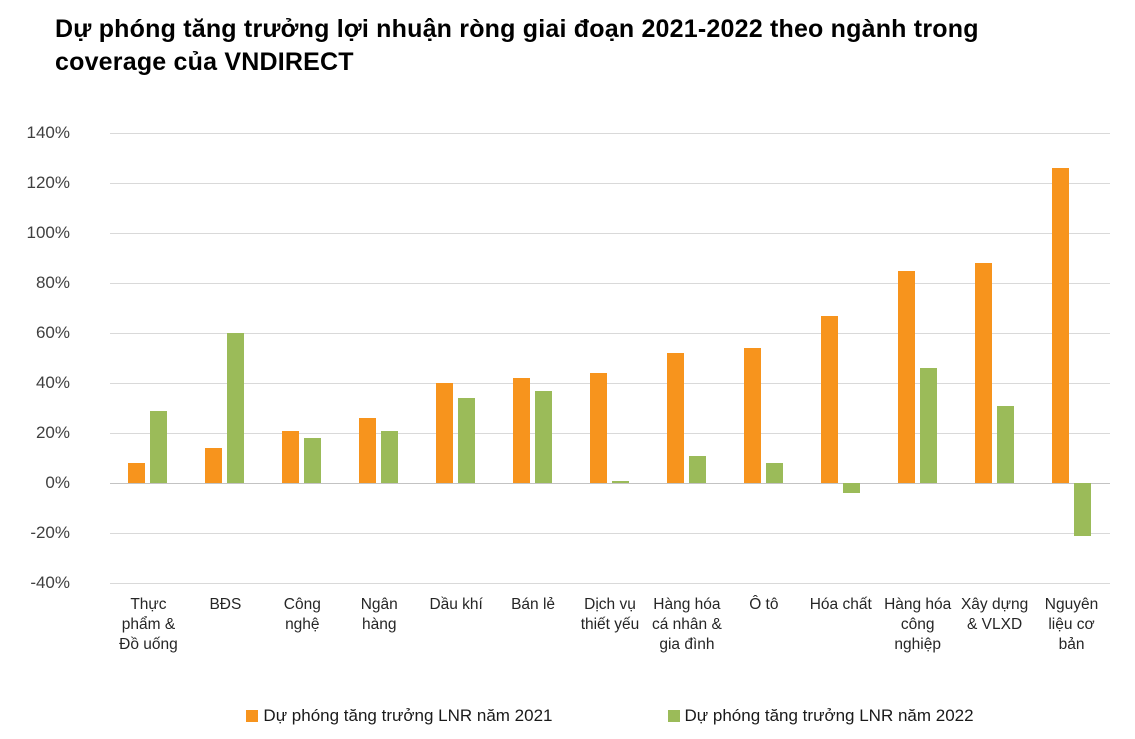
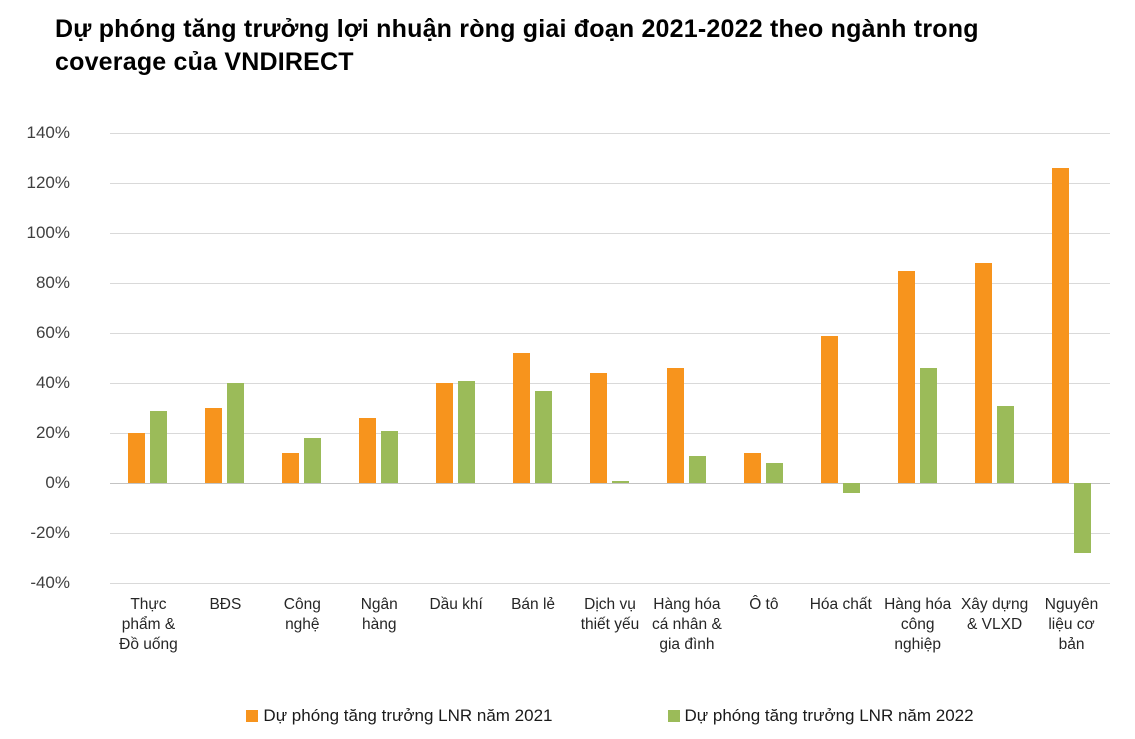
Dự phóng tăng trưởng LNR năm 2021/Thực phẩm & Đồ uống: 8% -> 20%
Dự phóng tăng trưởng LNR năm 2021/BĐS: 14% -> 30%
Dự phóng tăng trưởng LNR năm 2022/BĐS: 60% -> 40%
Dự phóng tăng trưởng LNR năm 2021/Công nghệ: 21% -> 12%
Dự phóng tăng trưởng LNR năm 2022/Dầu khí: 34% -> 41%
Dự phóng tăng trưởng LNR năm 2021/Bán lẻ: 42% -> 52%
Dự phóng tăng trưởng LNR năm 2021/Hàng hóa cá nhân & gia đình: 52% -> 46%
Dự phóng tăng trưởng LNR năm 2021/Ô tô: 54% -> 12%
Dự phóng tăng trưởng LNR năm 2021/Hóa chất: 67% -> 59%
Dự phóng tăng trưởng LNR năm 2022/Nguyên liệu cơ bản: -21% -> -28%
